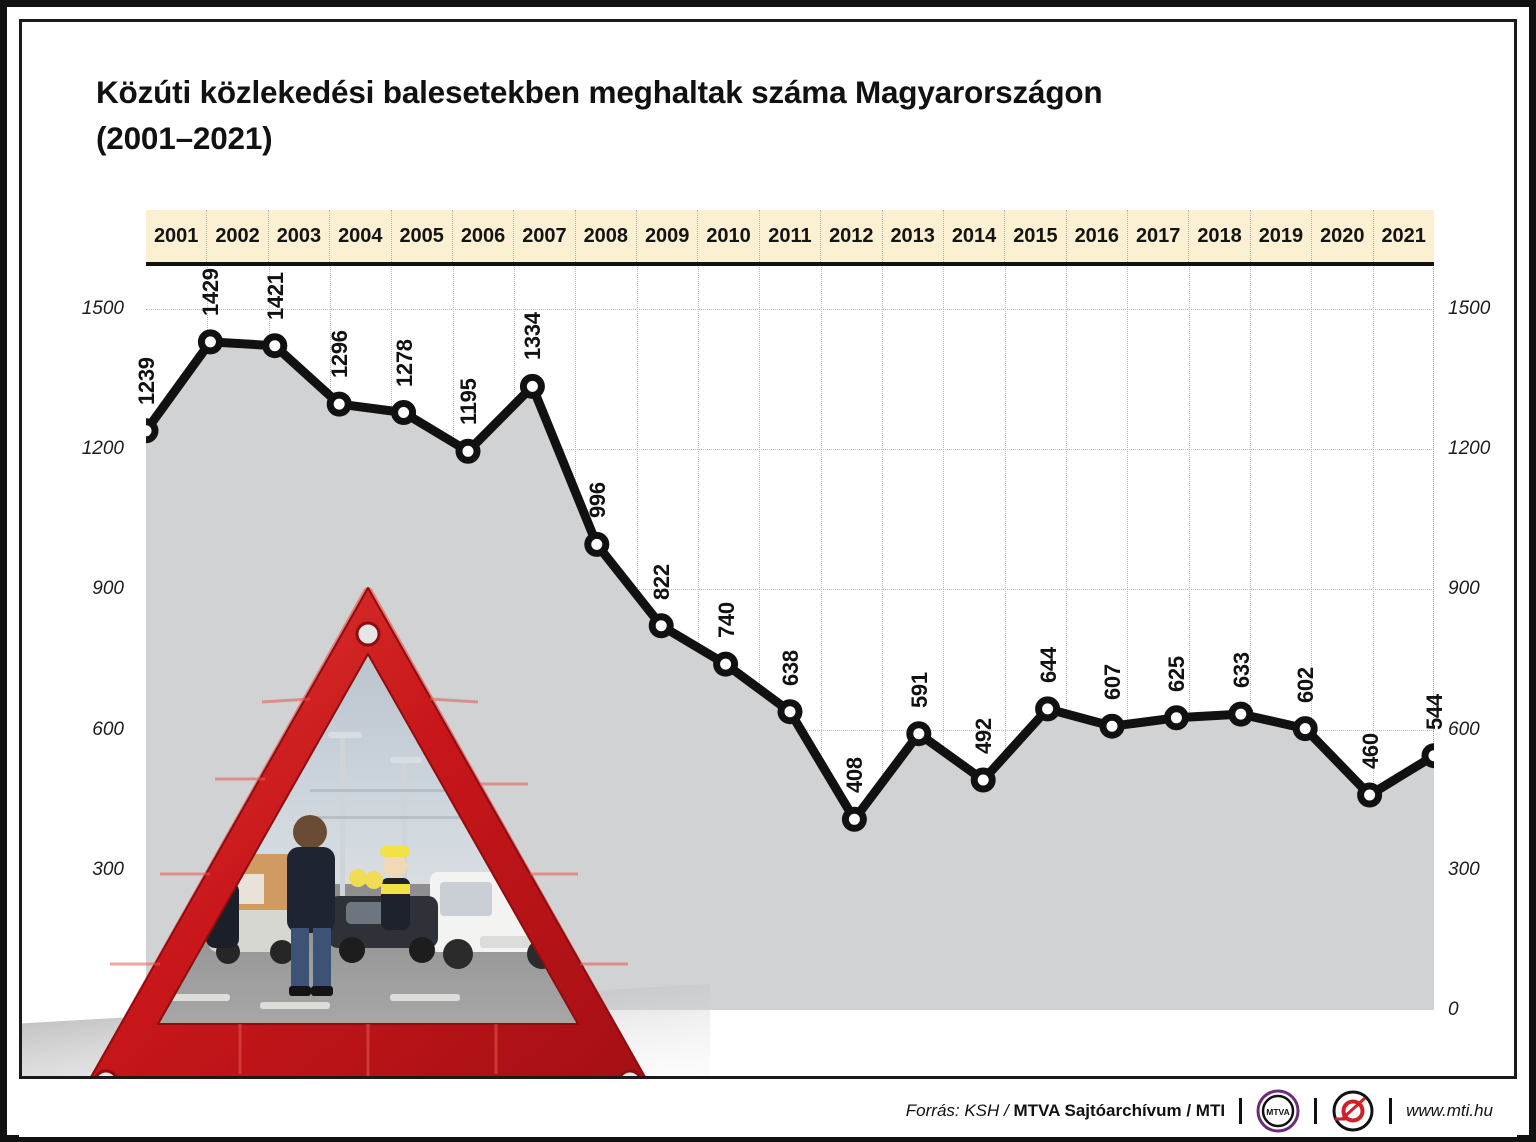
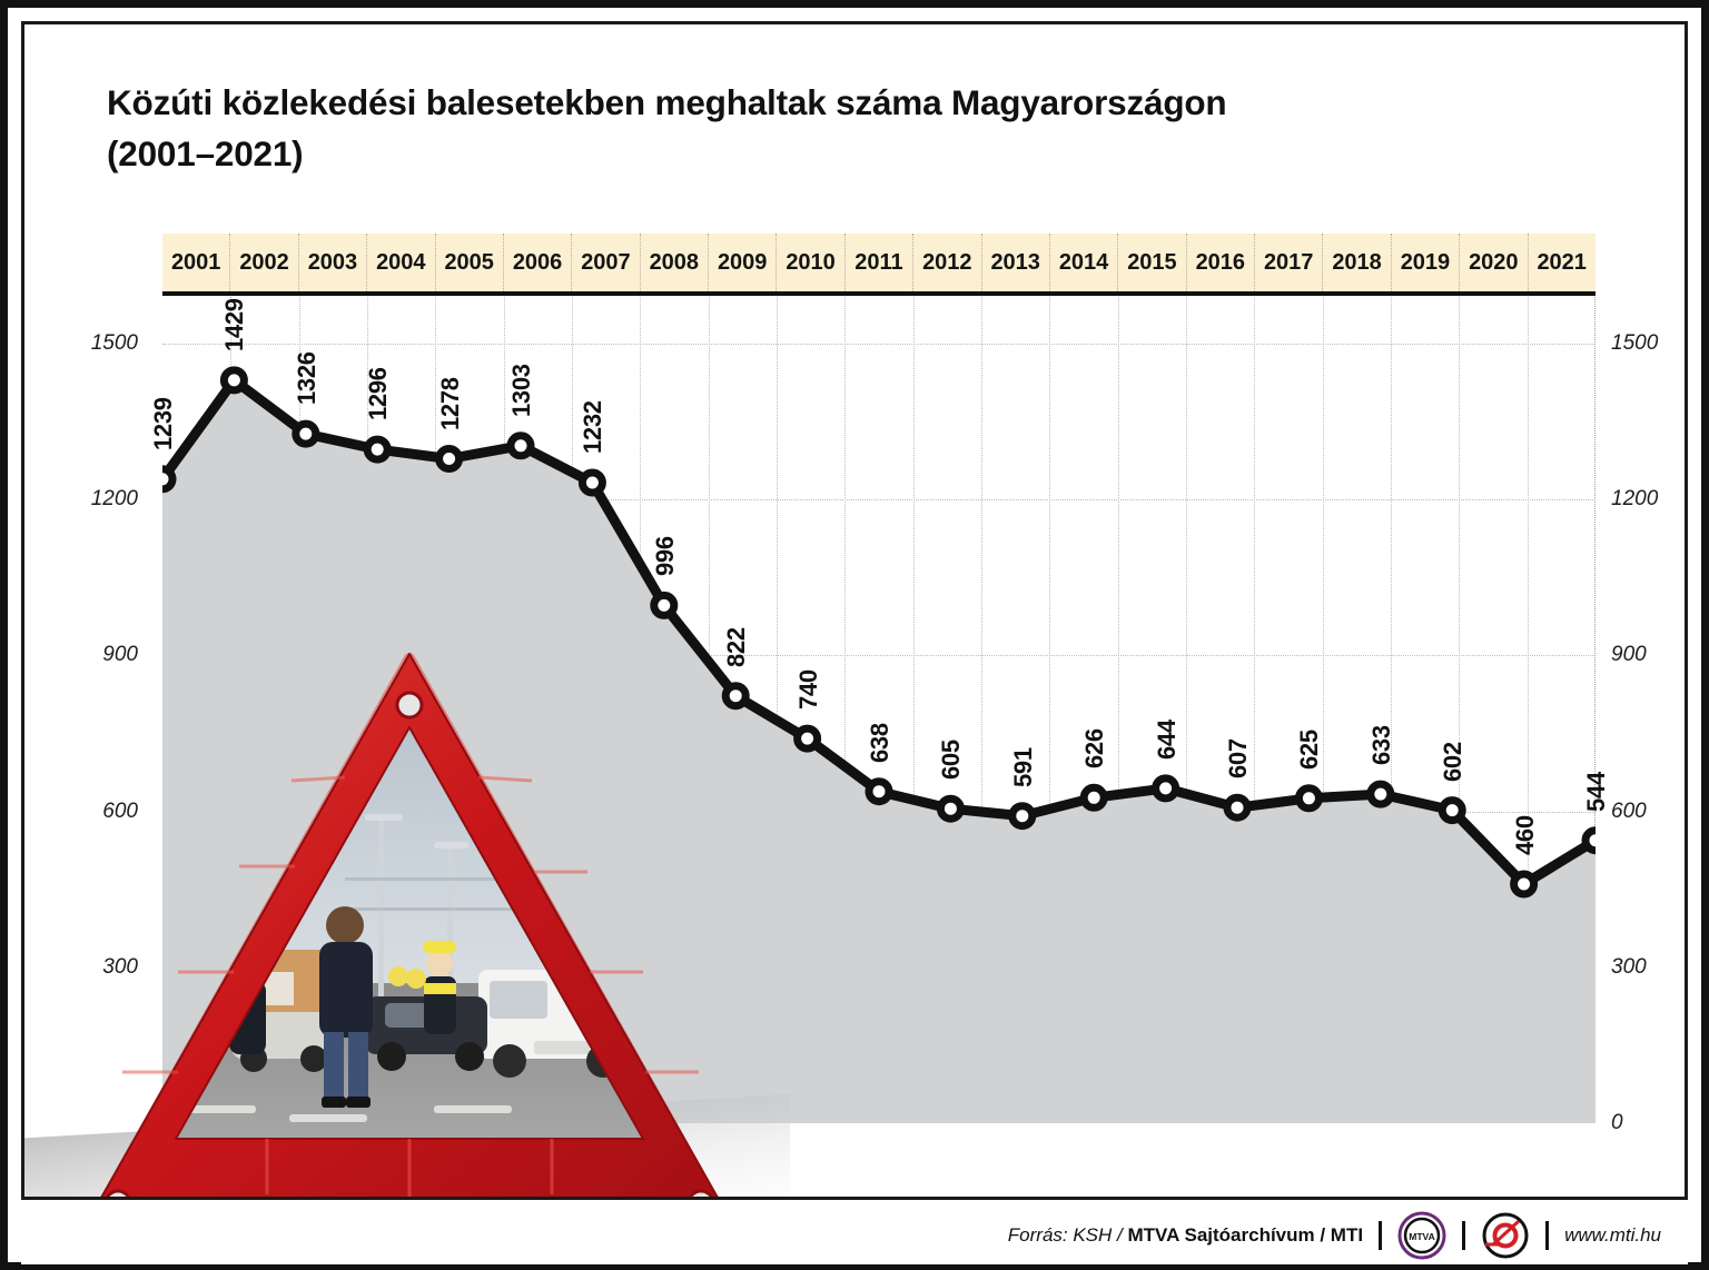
2003: 1421 -> 1326
2006: 1195 -> 1303
2007: 1334 -> 1232
2012: 408 -> 605
2014: 492 -> 626
